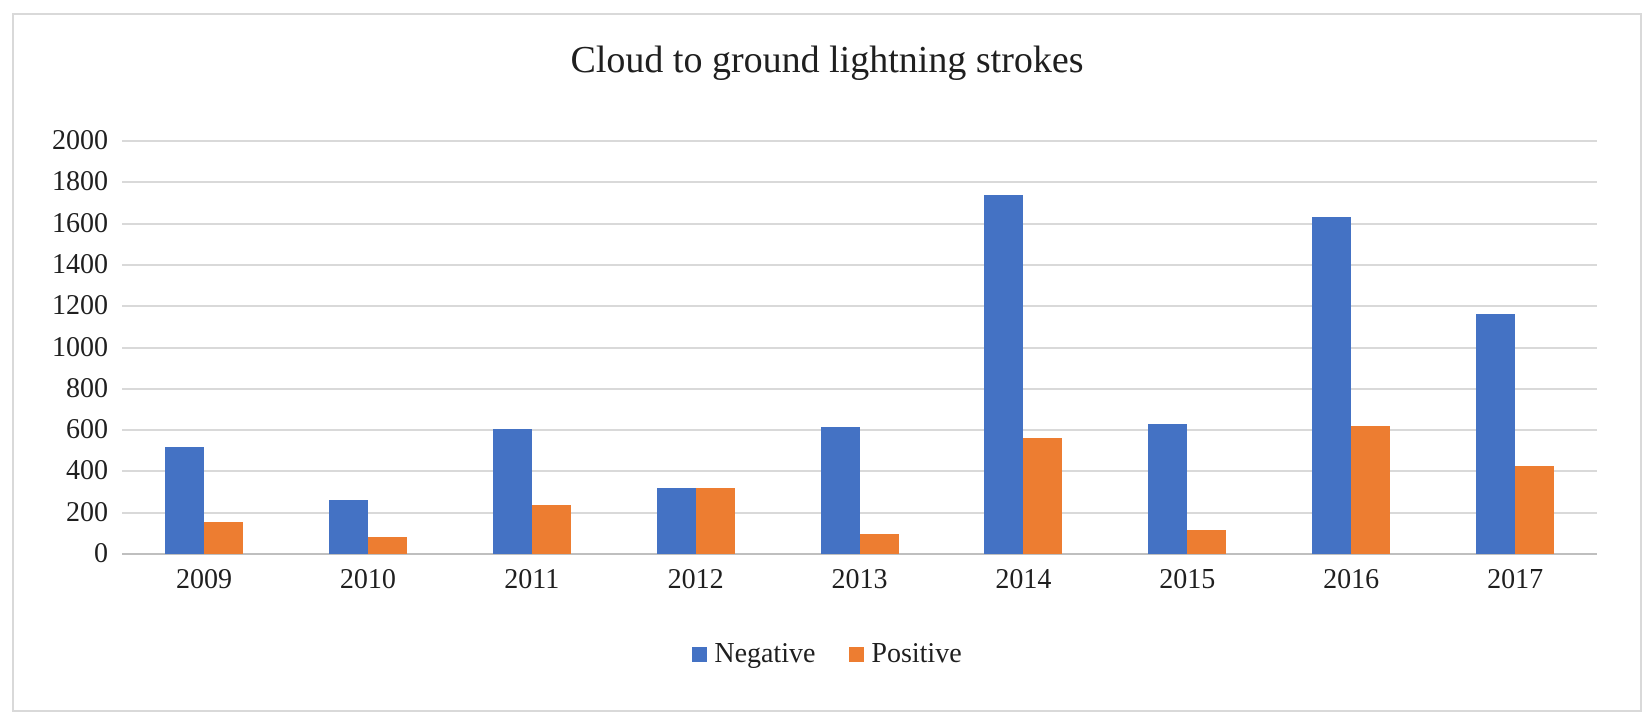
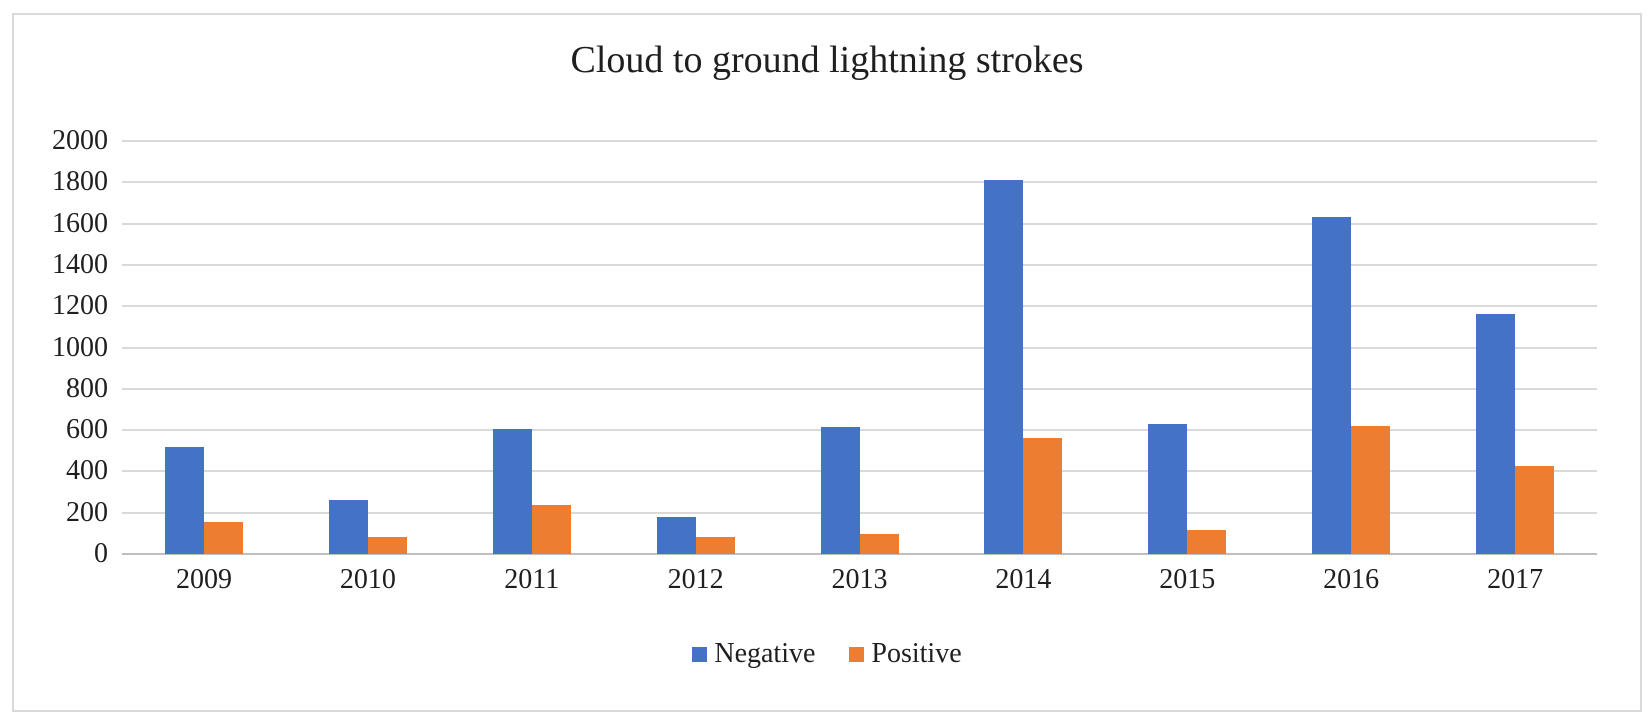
Negative/2012: 320 -> 180
Positive/2012: 320 -> 80
Negative/2014: 1740 -> 1810
